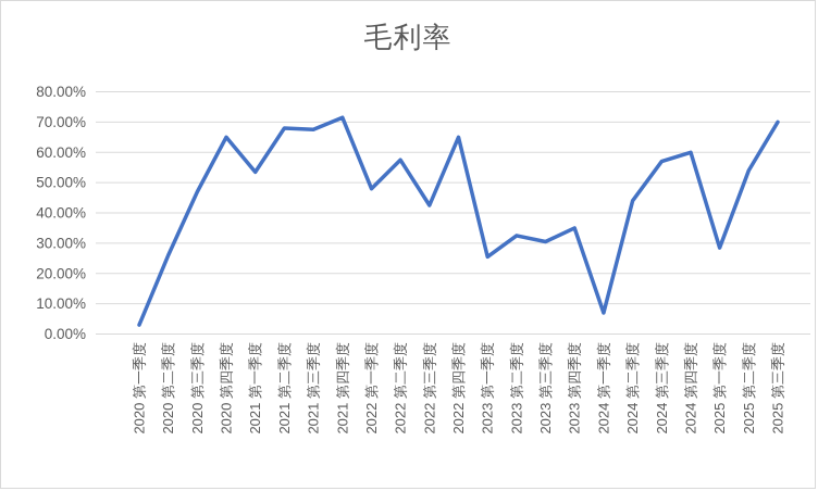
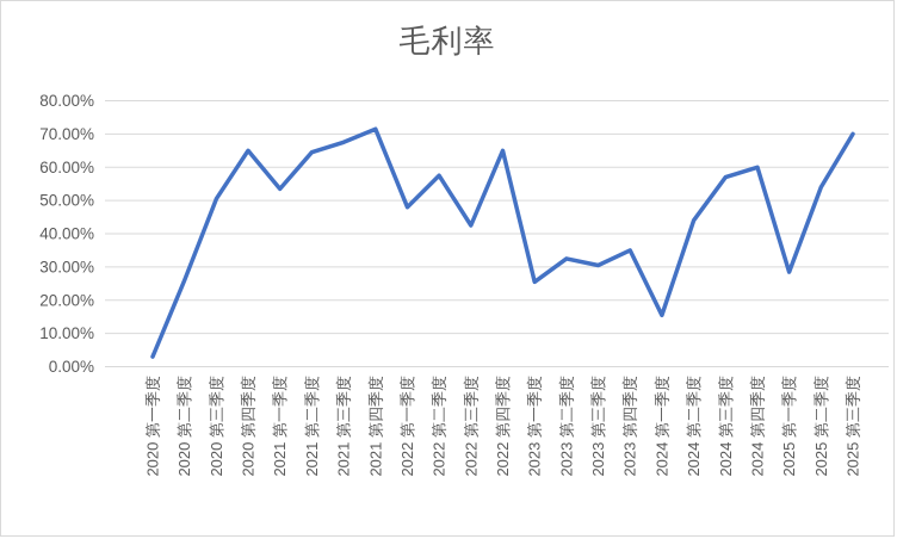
2020 第三季度: 47% -> 50%
2021 第二季度: 68% -> 64%
2024 第一季度: 7% -> 16%
